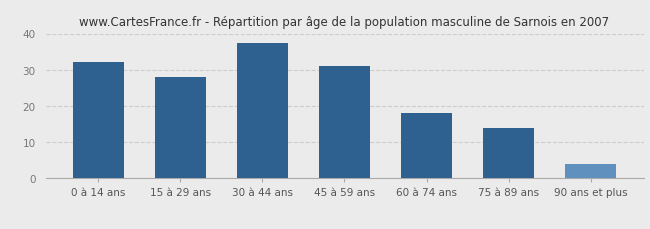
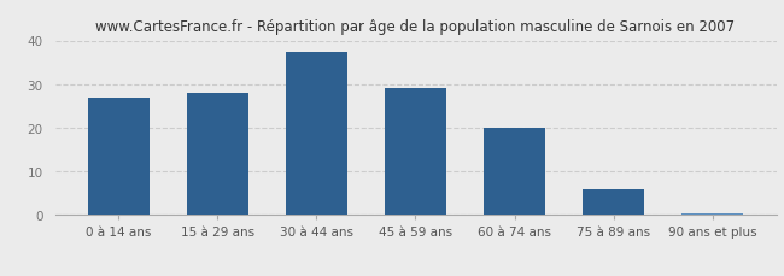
0 à 14 ans: 32.0 -> 27.0
45 à 59 ans: 31.0 -> 29.0
60 à 74 ans: 18.0 -> 20.0
75 à 89 ans: 14.0 -> 6.0
90 ans et plus: 4.0 -> 0.4
